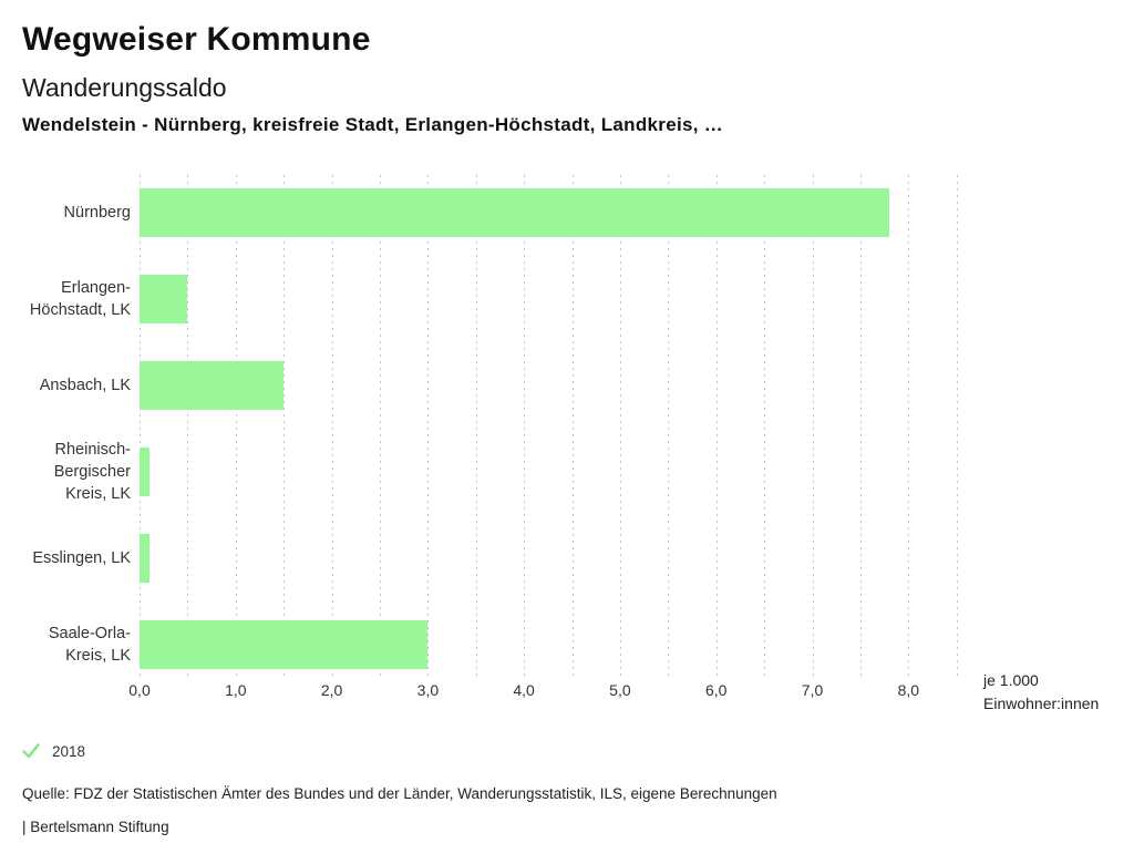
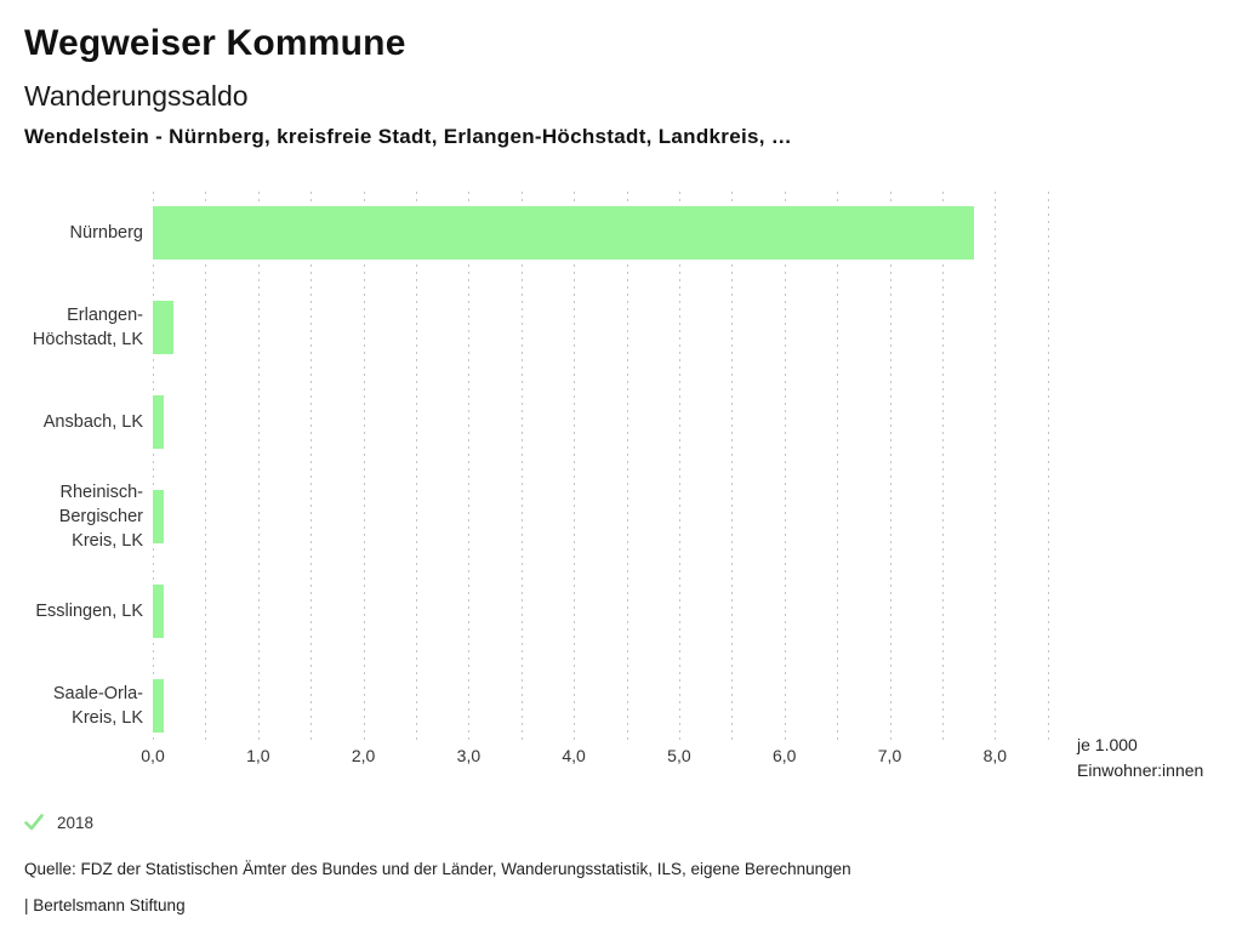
Erlangen-Höchstadt, LK: 0,5 -> 0,2
Ansbach, LK: 1,5 -> 0,1
Saale-Orla-Kreis, LK: 3,0 -> 0,1
